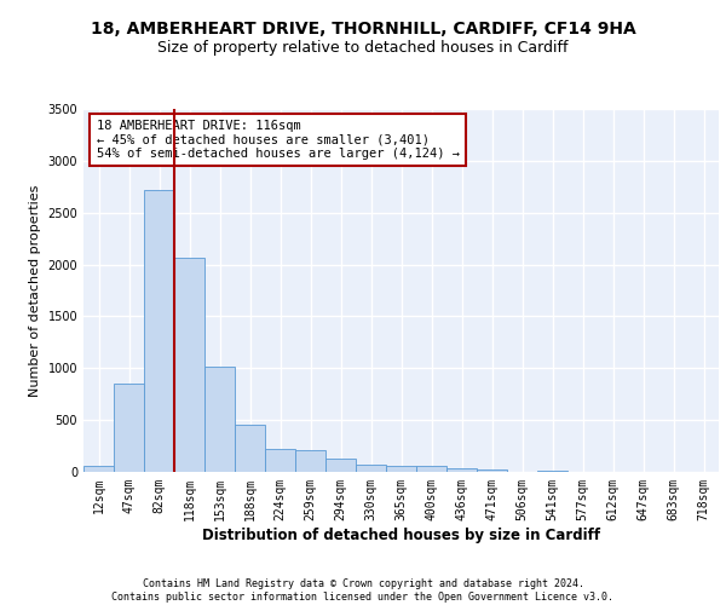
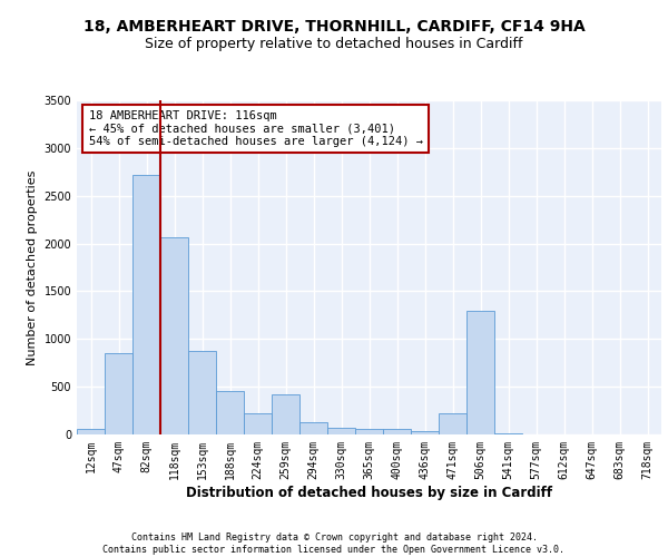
153sqm: 1010 -> 880
259sqm: 220 -> 420
471sqm: 20 -> 220
506sqm: 0 -> 1300
